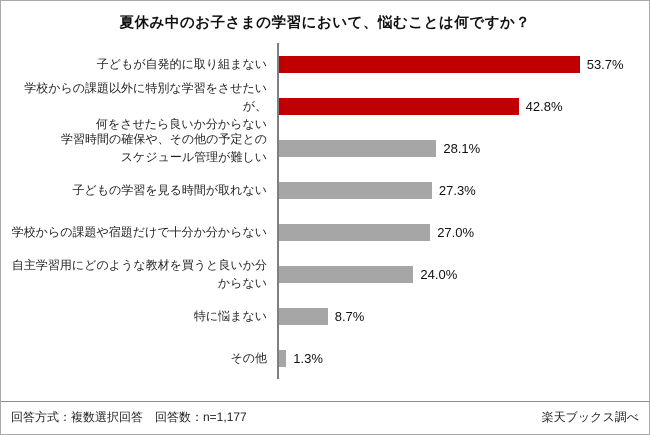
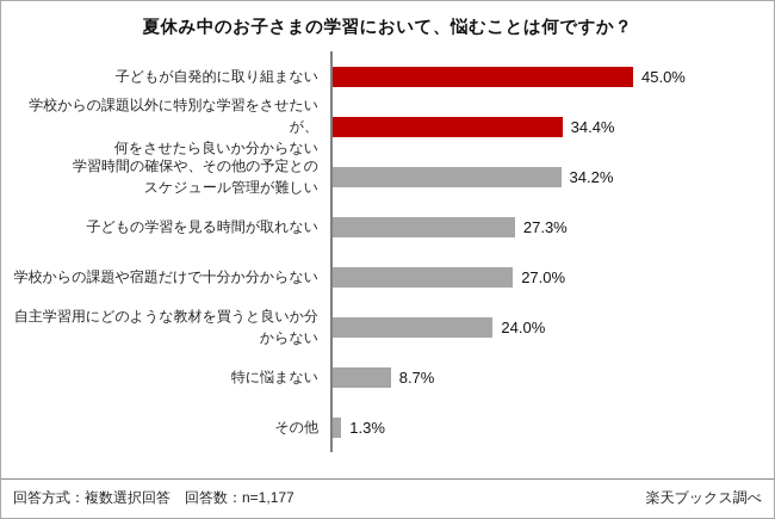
子どもが自発的に取り組まない: 53.7% -> 45.0%
学校からの課題以外に特別な学習をさせたいが、 何をさせたら良いか分からない: 42.8% -> 34.4%
学習時間の確保や、その他の予定との スケジュール管理が難しい: 28.1% -> 34.2%
